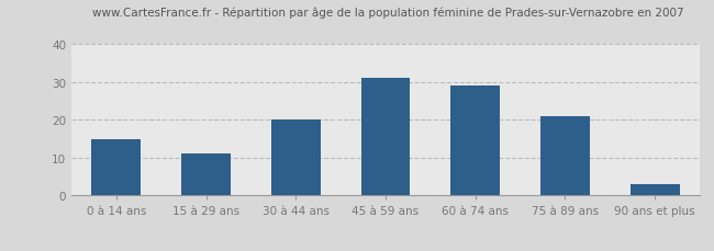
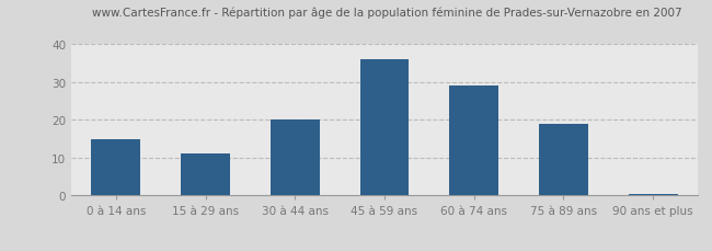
45 à 59 ans: 31.0 -> 36.0
75 à 89 ans: 21.0 -> 19.0
90 ans et plus: 3.0 -> 0.5
